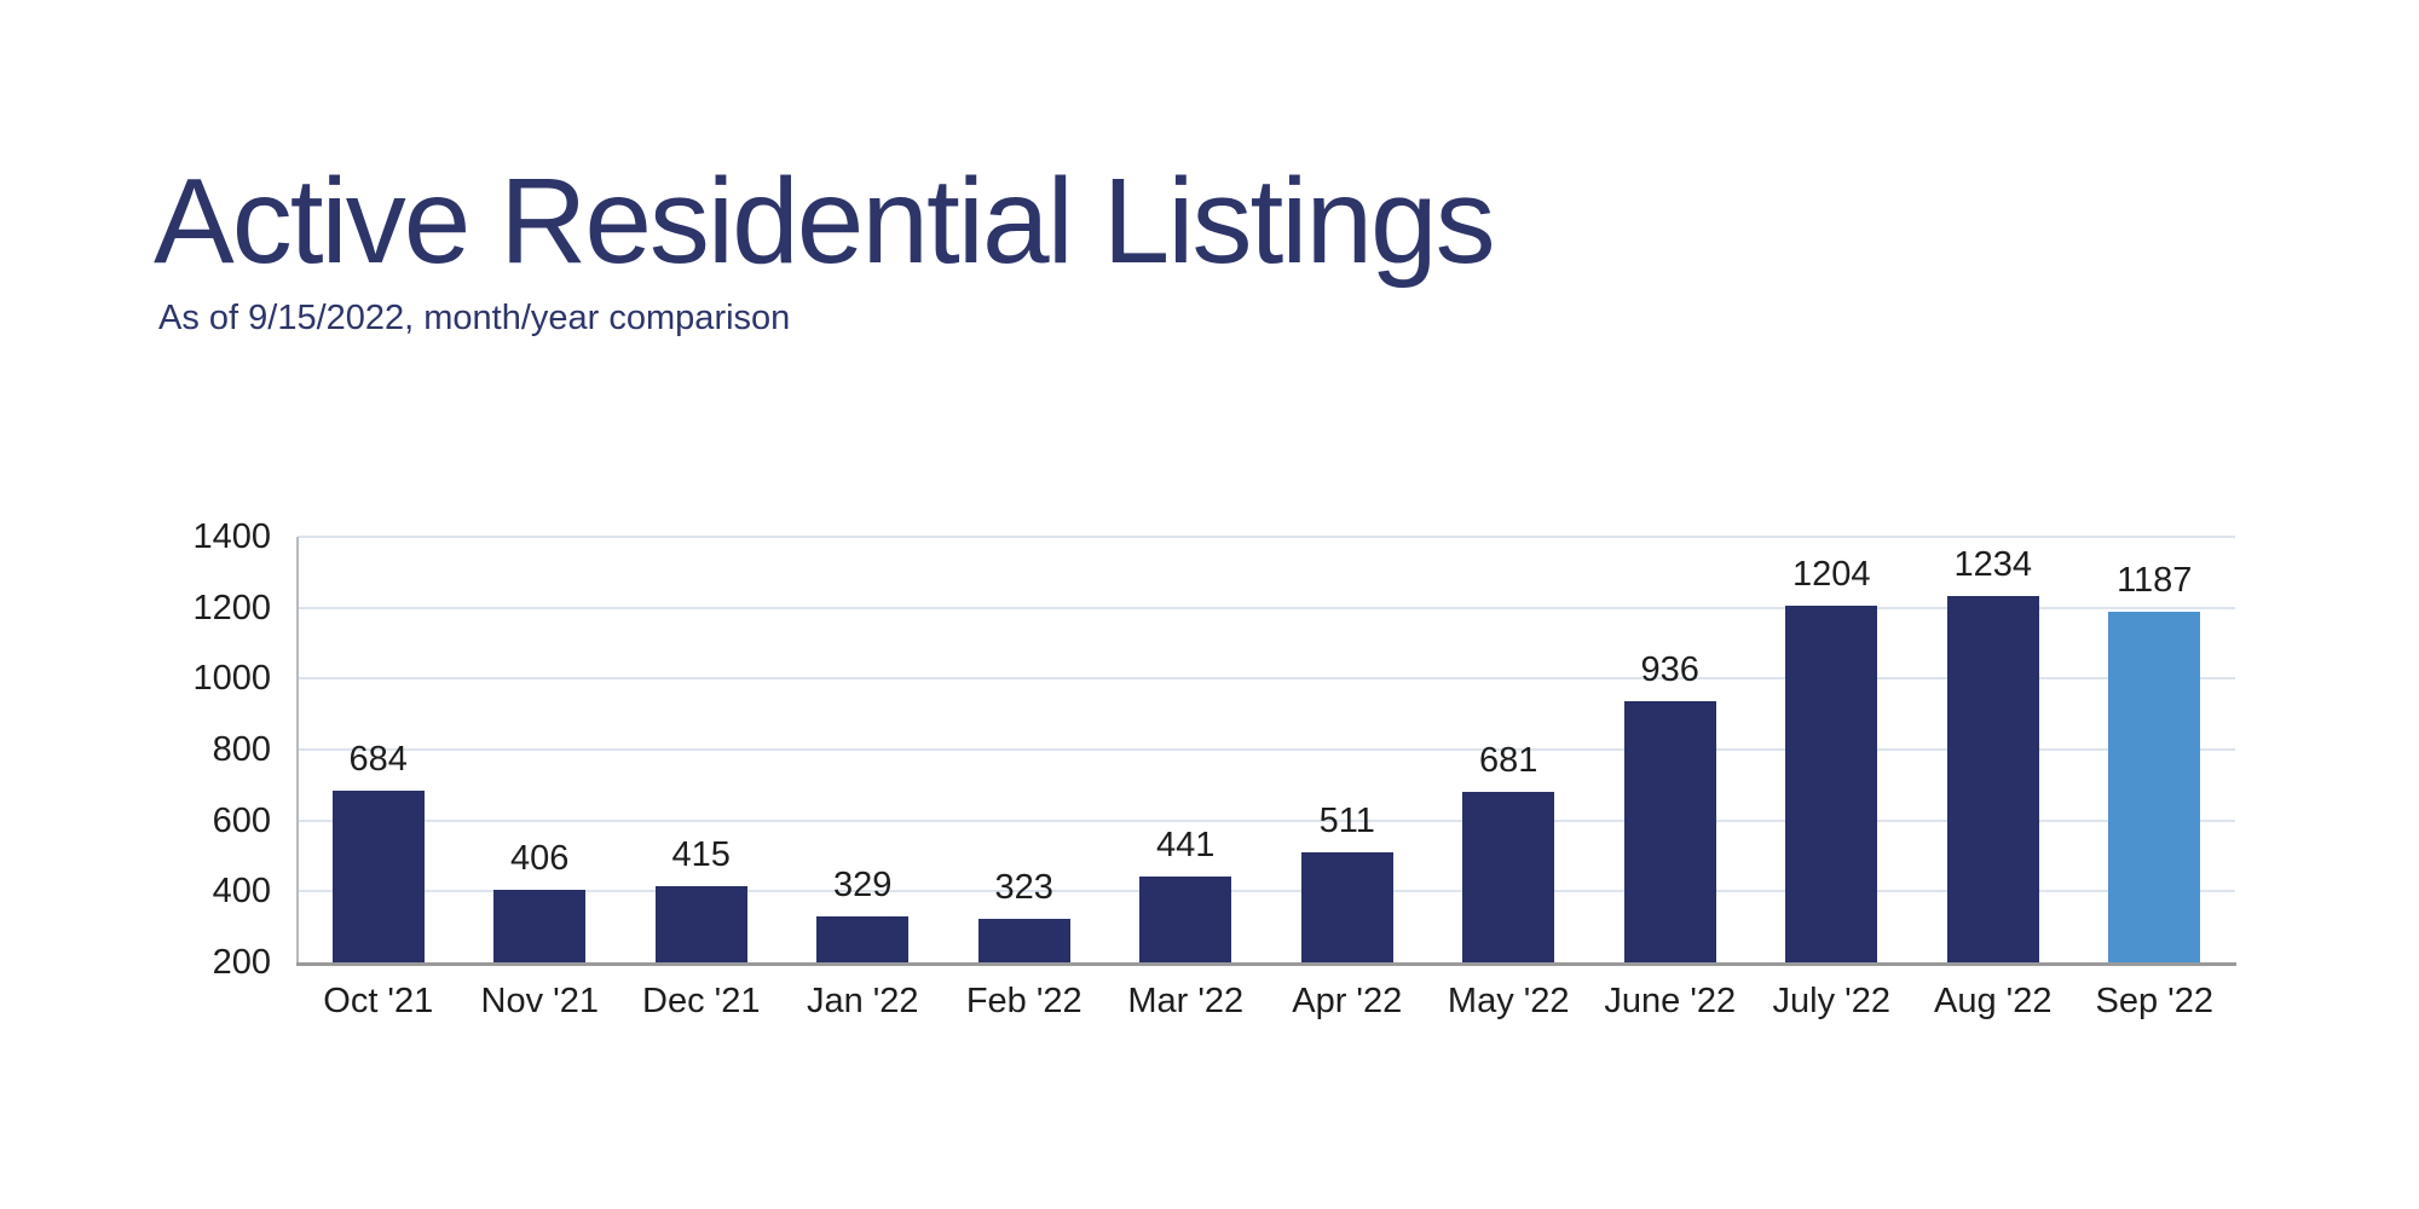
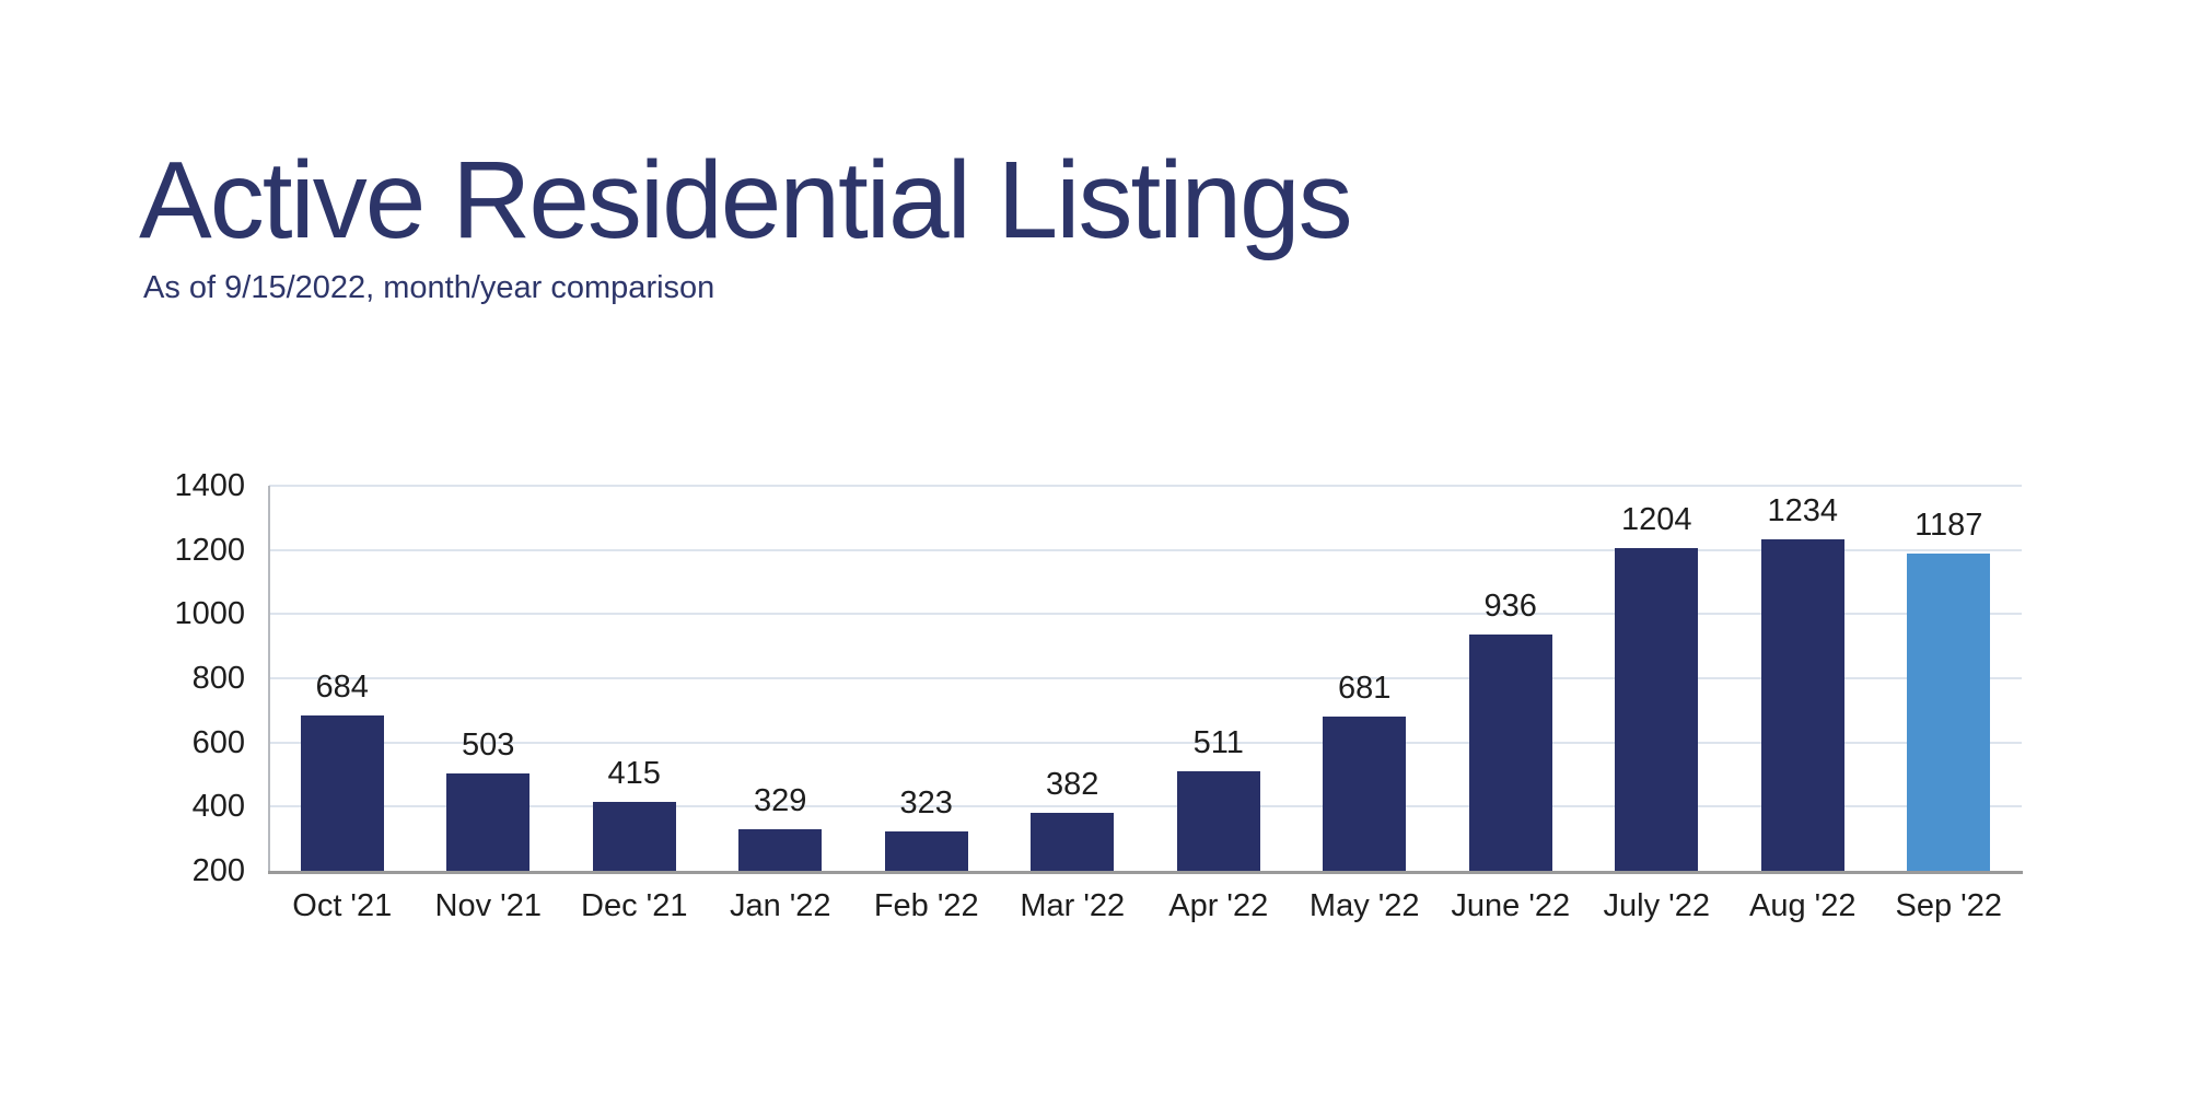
Nov '21: 406 -> 503
Mar '22: 441 -> 382
